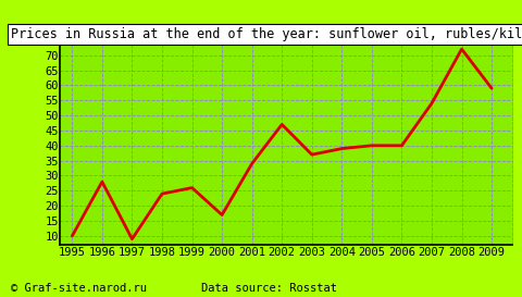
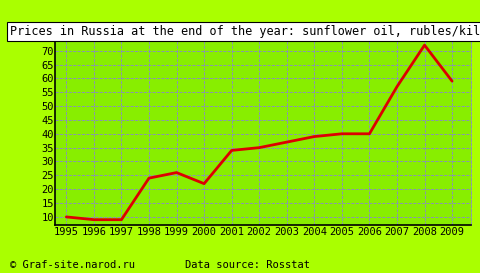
1996: 28 -> 9
2000: 17 -> 22
2002: 47 -> 35
2007: 54 -> 57
